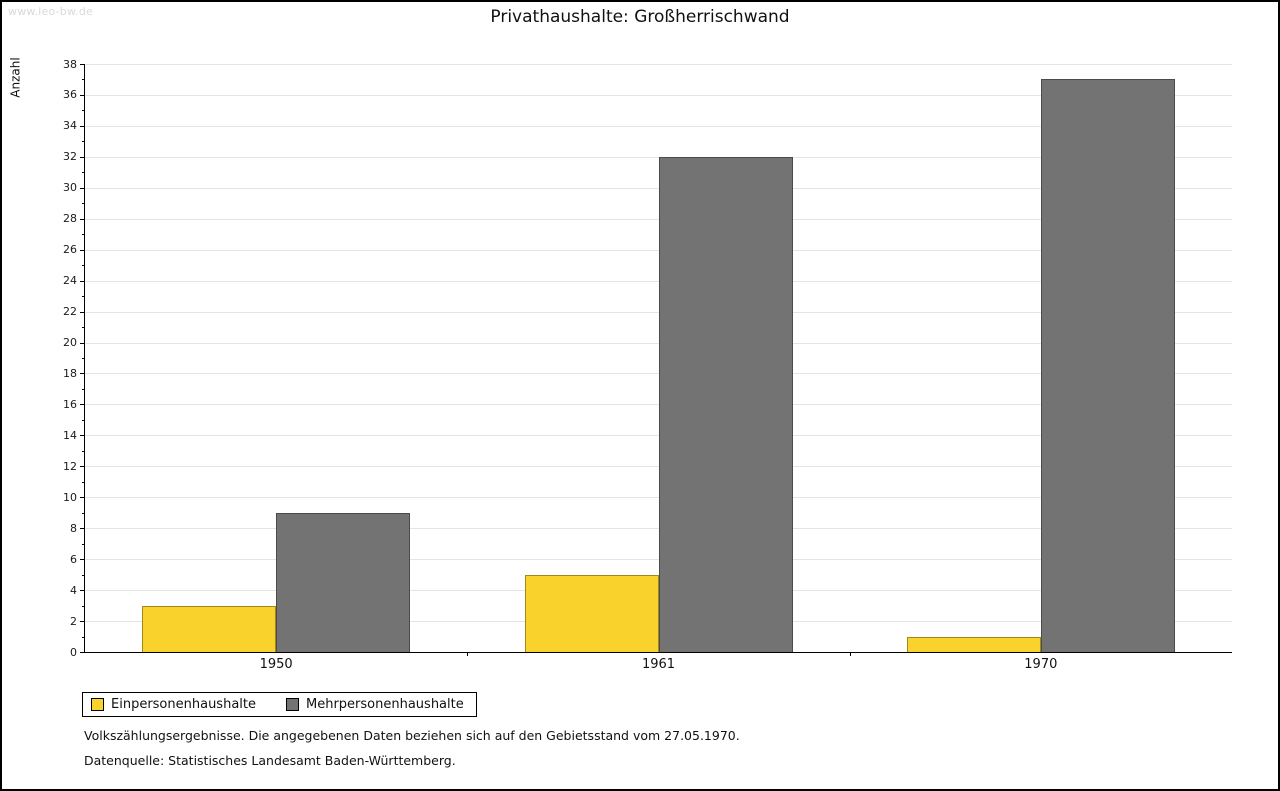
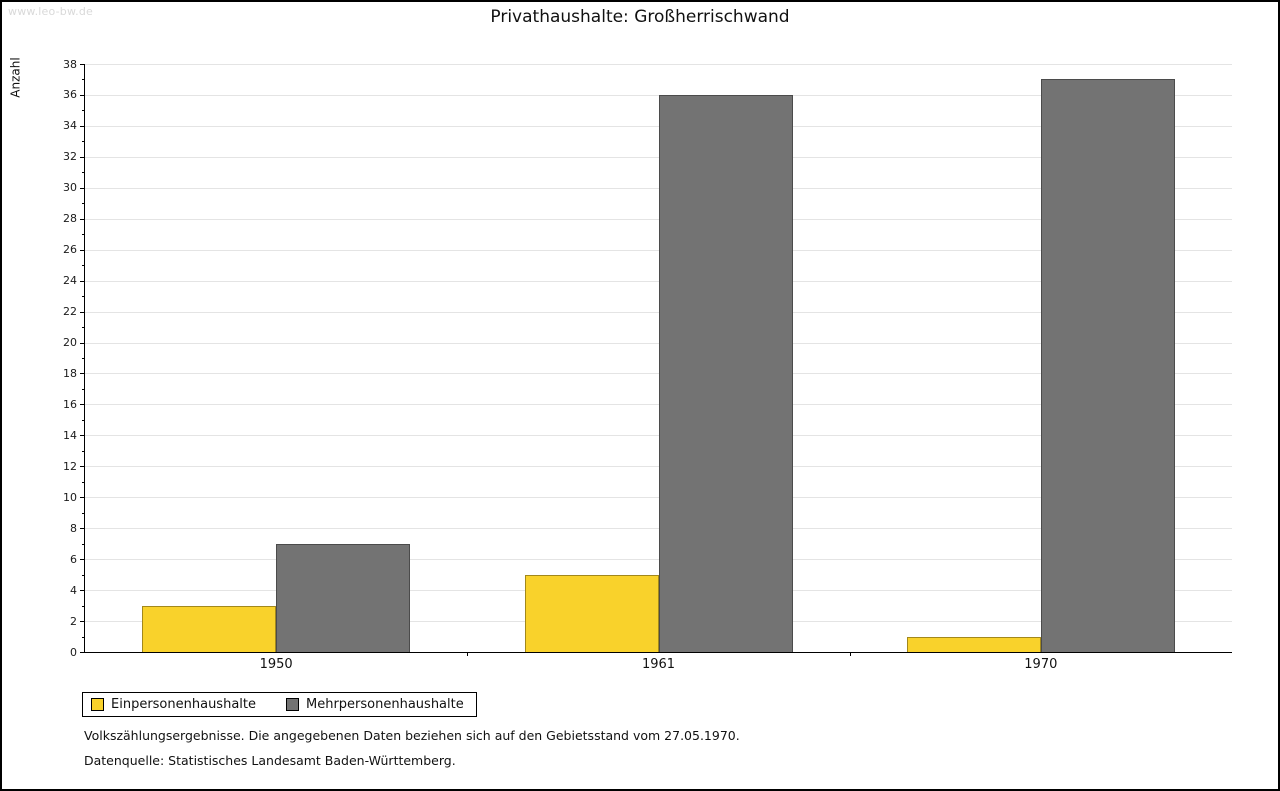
Mehrpersonenhaushalte/1950: 9 -> 7
Mehrpersonenhaushalte/1961: 32 -> 36
